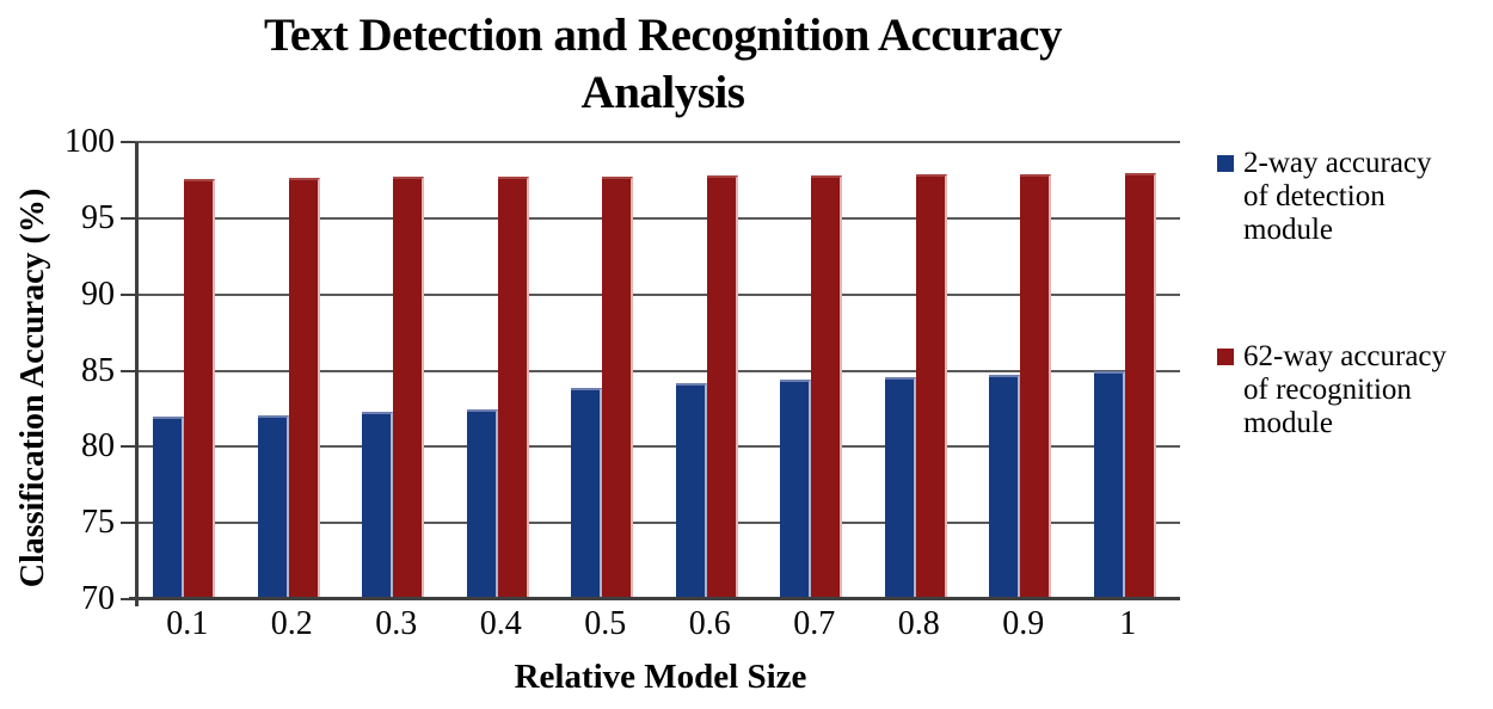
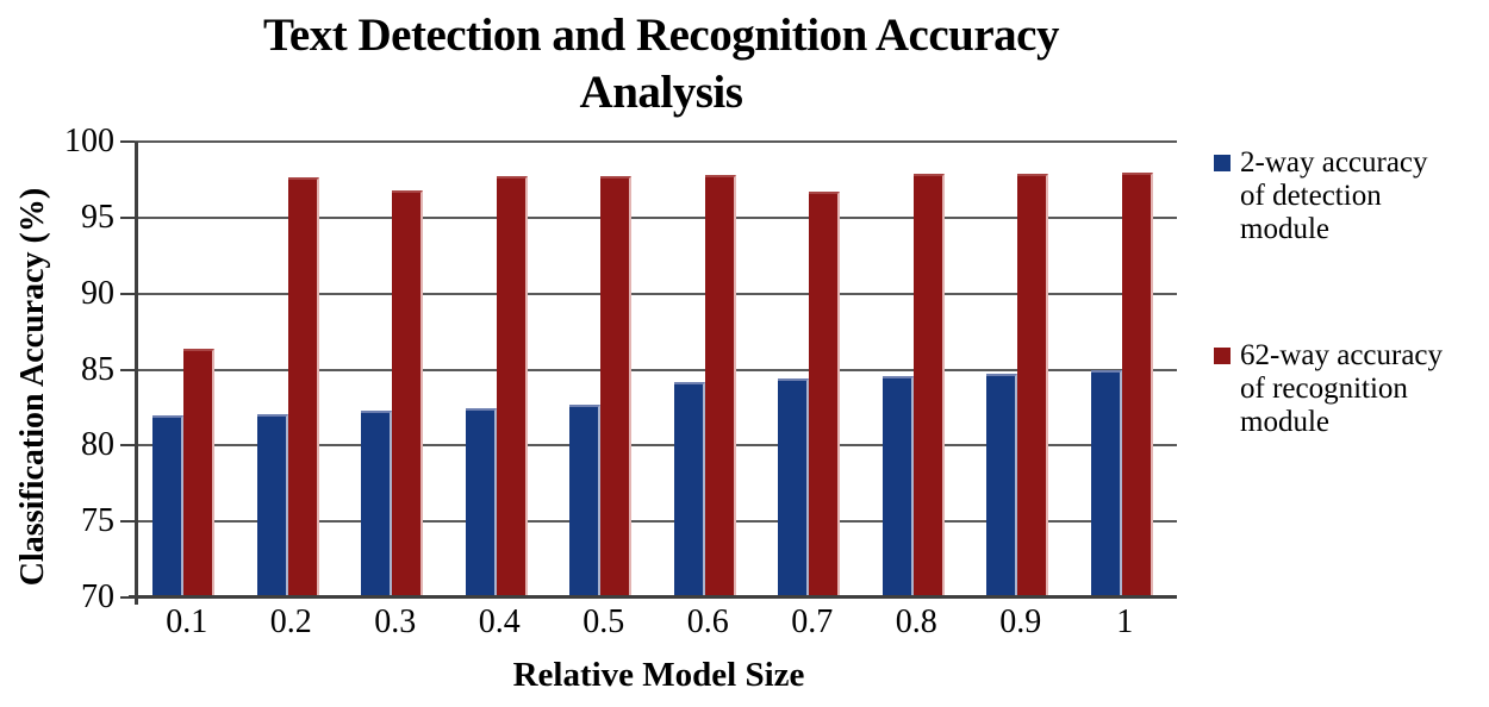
62-way accuracy of recognition module/0.1: 97.5 -> 86.4
62-way accuracy of recognition module/0.3: 97.7 -> 96.8
2-way accuracy of detection module/0.5: 83.9 -> 82.7
62-way accuracy of recognition module/0.7: 97.8 -> 96.7
